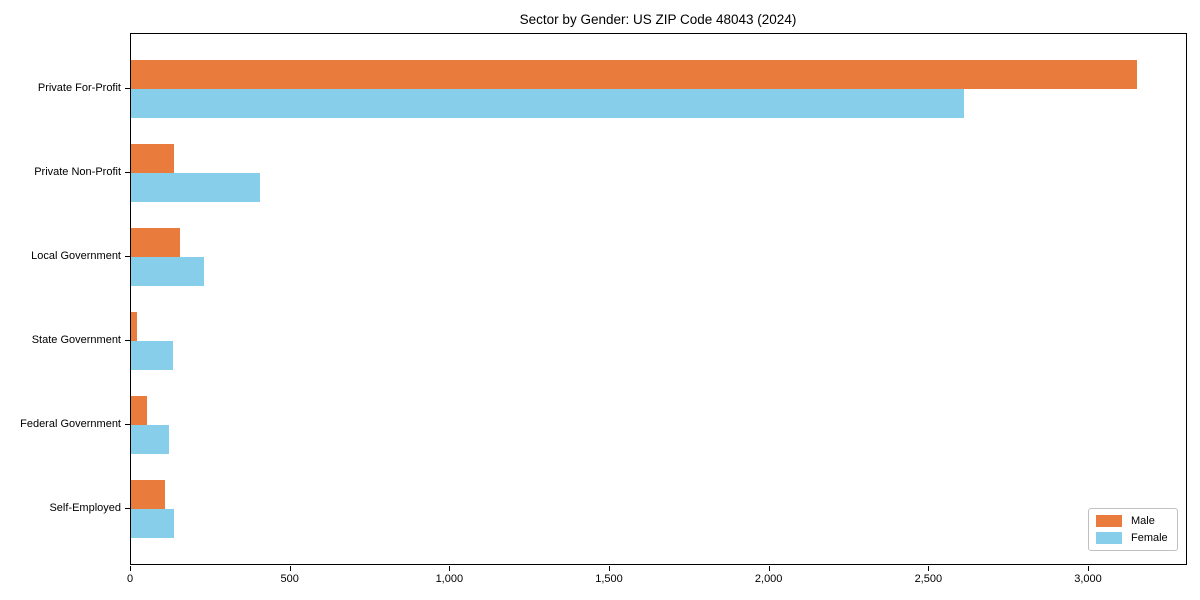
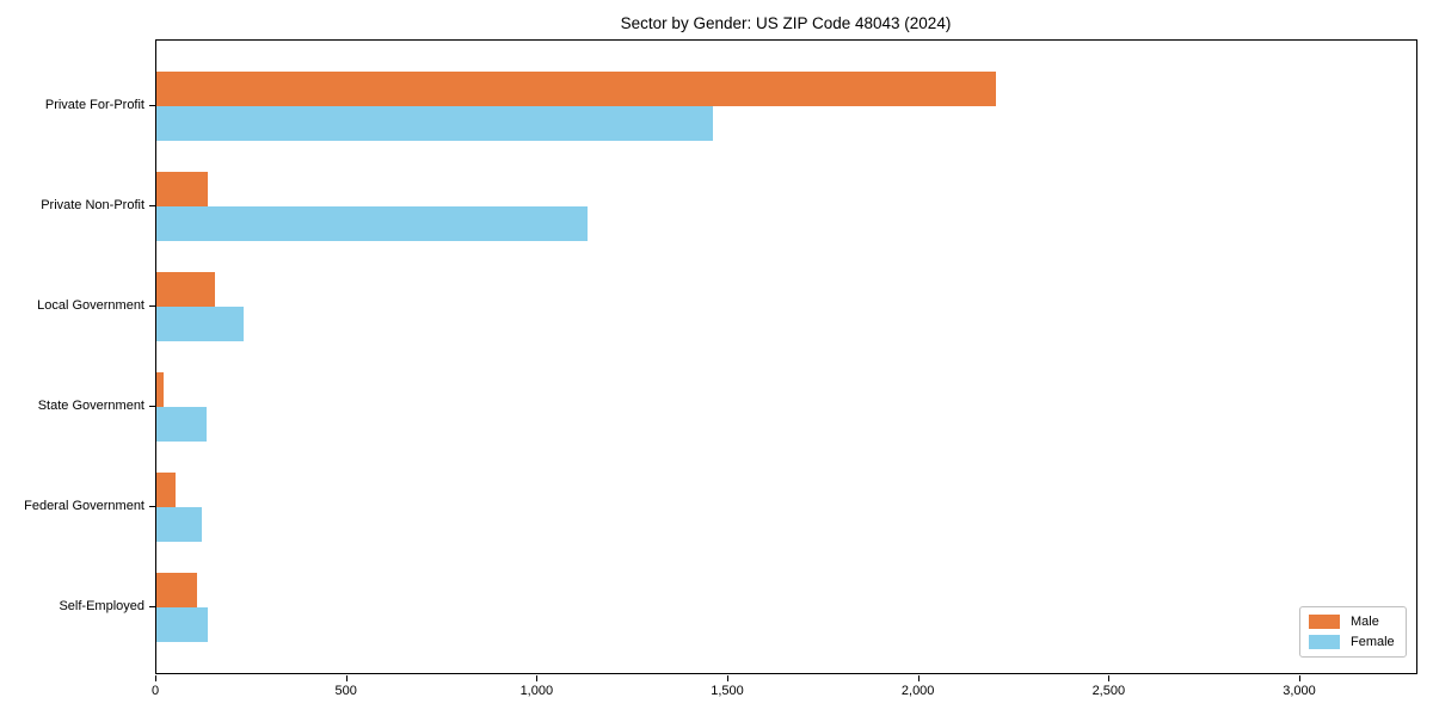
Male/Private For-Profit: 3150 -> 2200
Female/Private For-Profit: 2610 -> 1460
Female/Private Non-Profit: 400 -> 1130
